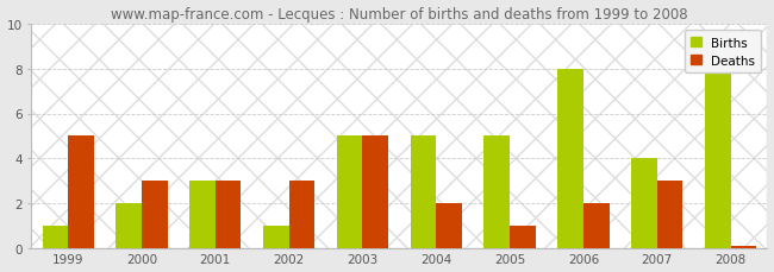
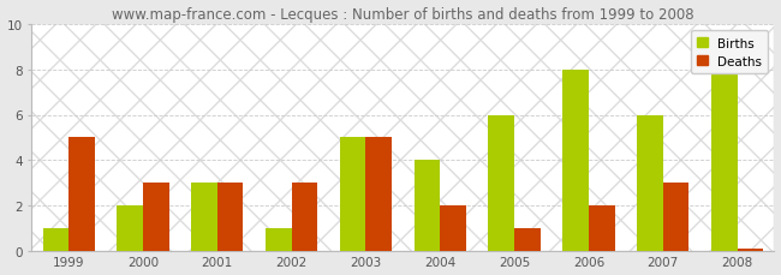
Births/2004: 5 -> 4
Births/2005: 5 -> 6
Births/2007: 4 -> 6
